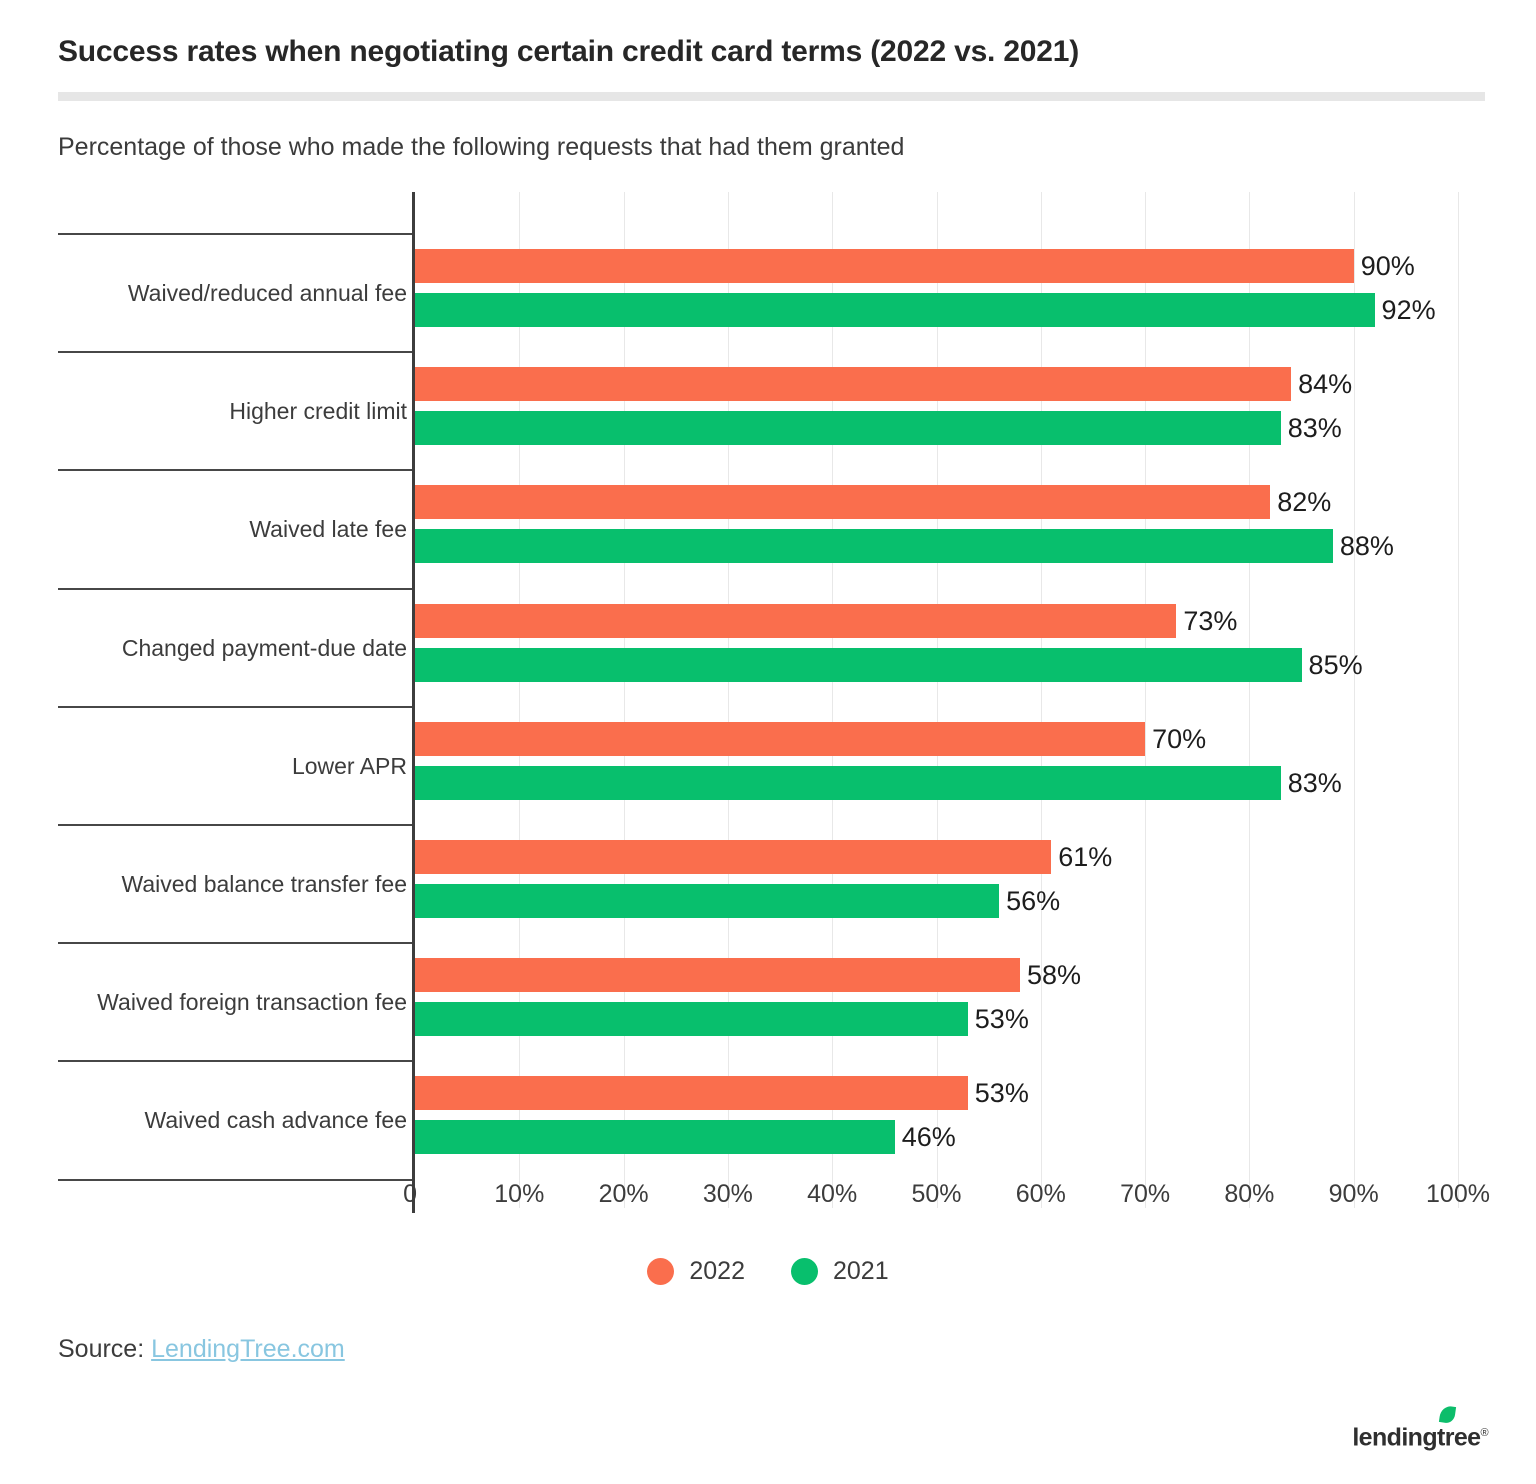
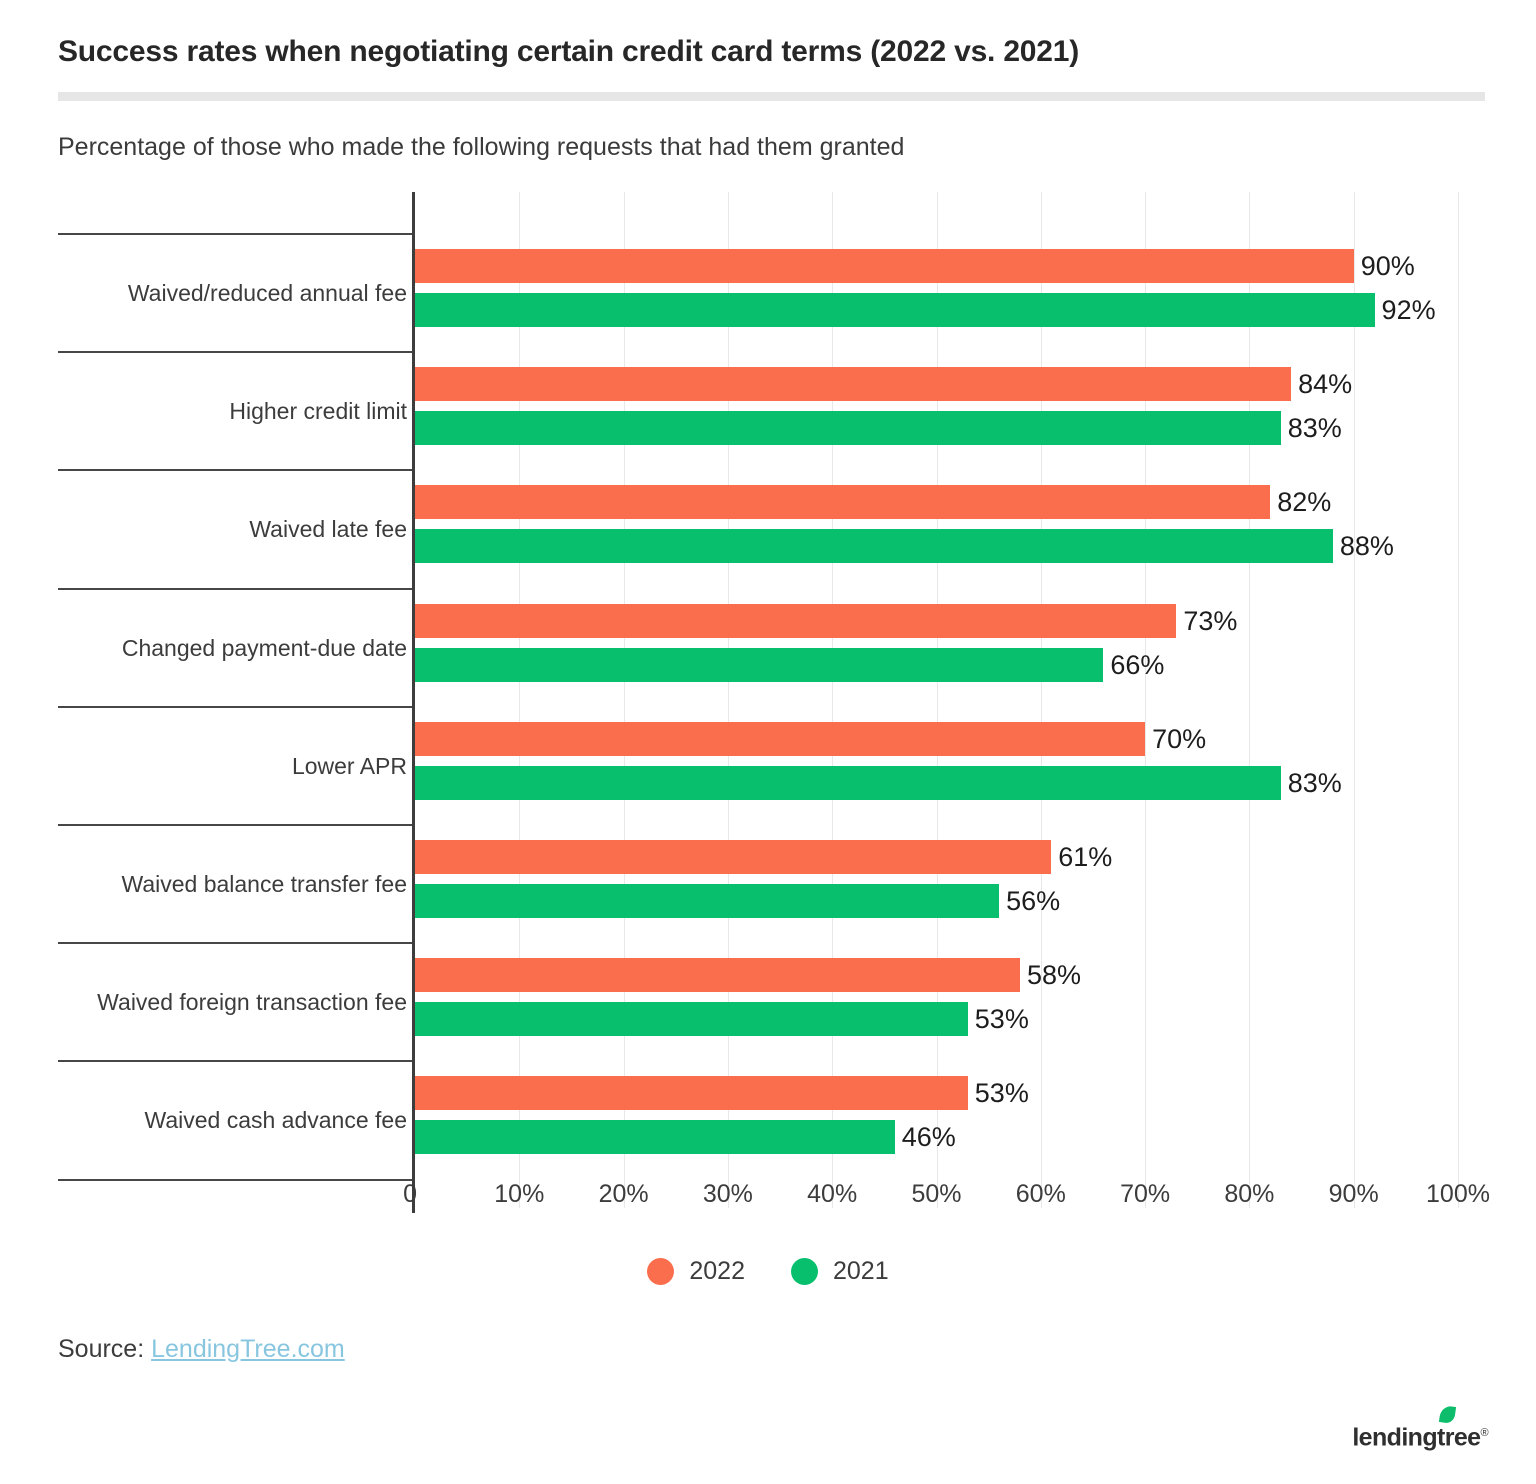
2021/Changed payment-due date: 85% -> 66%
